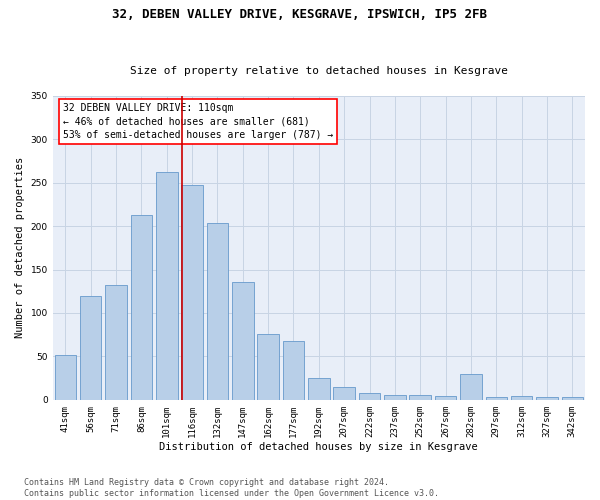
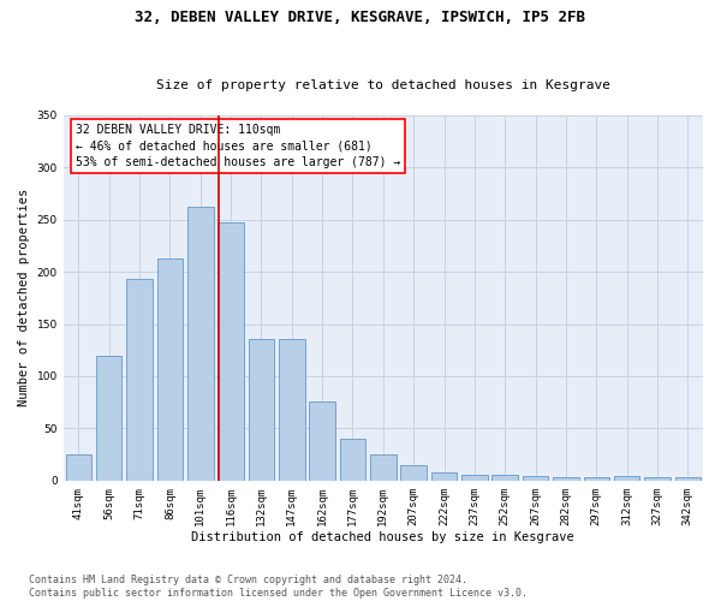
41sqm: 52 -> 25
71sqm: 132 -> 193
132sqm: 204 -> 136
177sqm: 68 -> 40
282sqm: 30 -> 3
